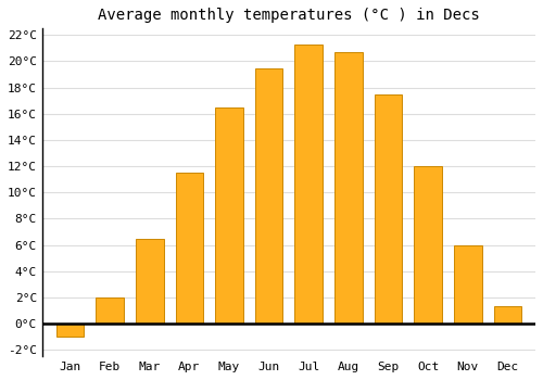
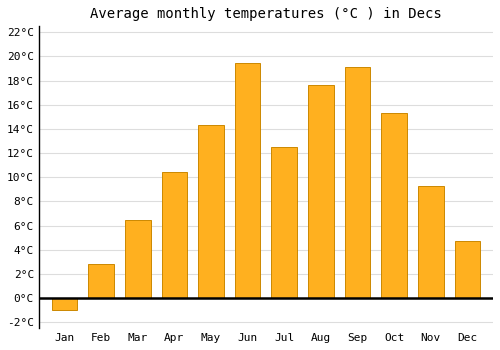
Feb: 2.0°C -> 2.8°C
Apr: 11.5°C -> 10.4°C
May: 16.5°C -> 14.3°C
Jul: 21.3°C -> 12.5°C
Aug: 20.7°C -> 17.6°C
Sep: 17.5°C -> 19.1°C
Oct: 12.0°C -> 15.3°C
Nov: 6.0°C -> 9.3°C
Dec: 1.3°C -> 4.7°C
